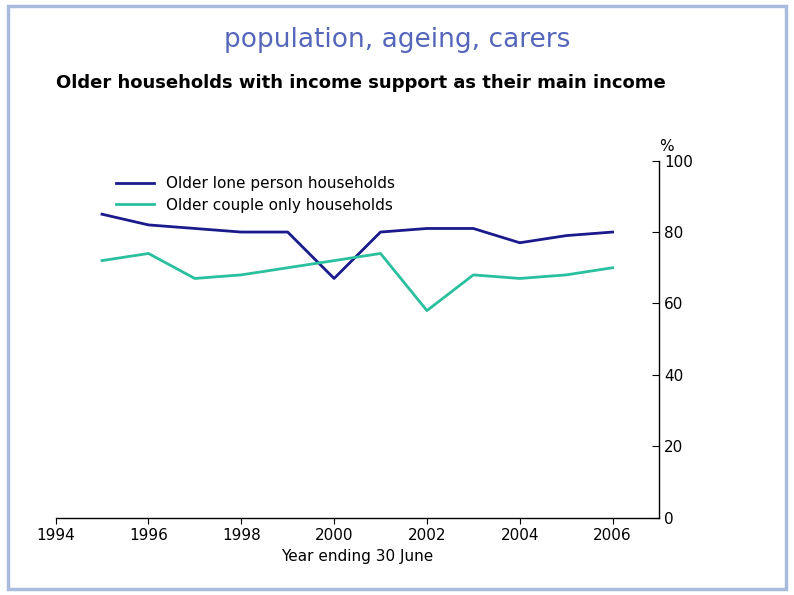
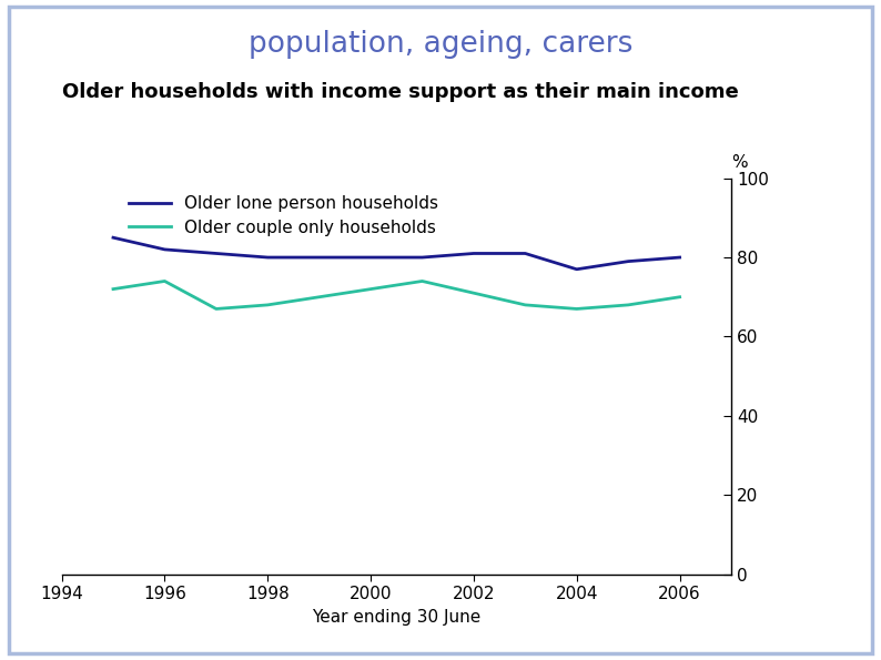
Older lone person households/2000: 67 -> 80
Older couple only households/2002: 58 -> 71
